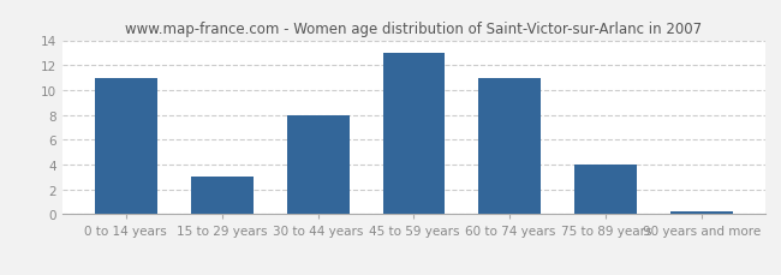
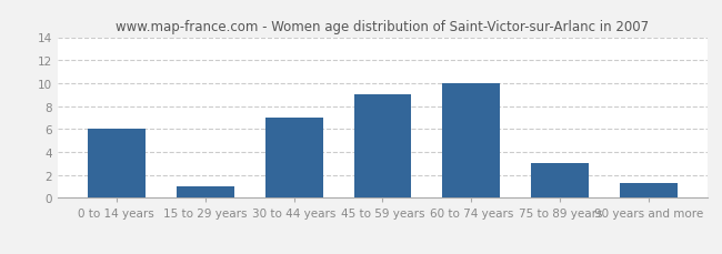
0 to 14 years: 11.0 -> 6.0
15 to 29 years: 3.0 -> 1.0
30 to 44 years: 8.0 -> 7.0
45 to 59 years: 13.0 -> 9.0
60 to 74 years: 11.0 -> 10.0
75 to 89 years: 4.0 -> 3.0
90 years and more: 0.2 -> 1.3
